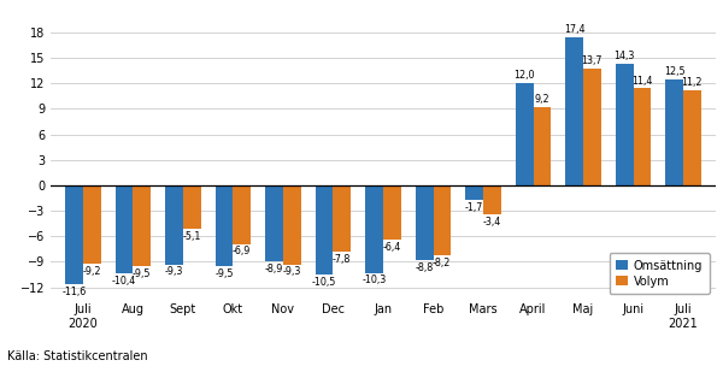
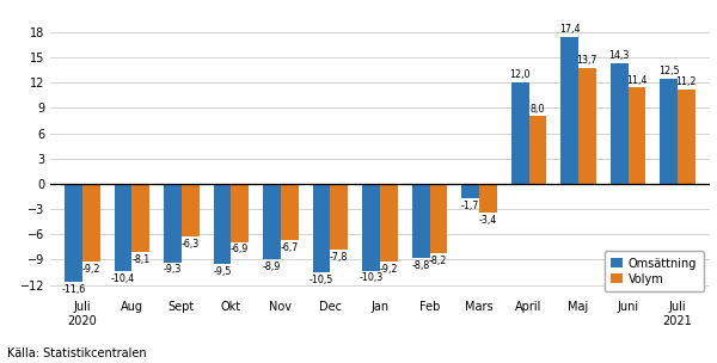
Volym/Aug: -9,5 -> -8,1
Volym/Sept: -5,1 -> -6,3
Volym/Nov: -9,3 -> -6,7
Volym/Jan: -6,4 -> -9,2
Volym/April: 9,2 -> 8,0
